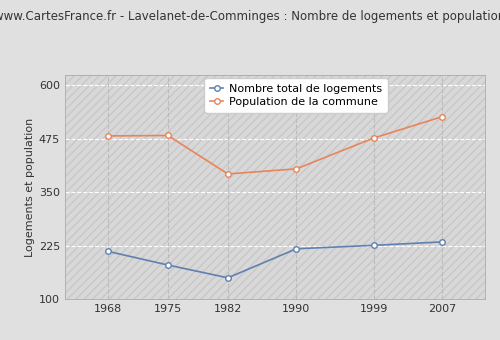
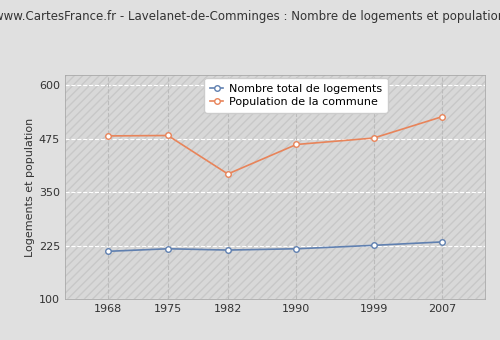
Nombre total de logements/1975: 180 -> 218
Nombre total de logements/1982: 150 -> 215
Population de la commune/1990: 405 -> 462
